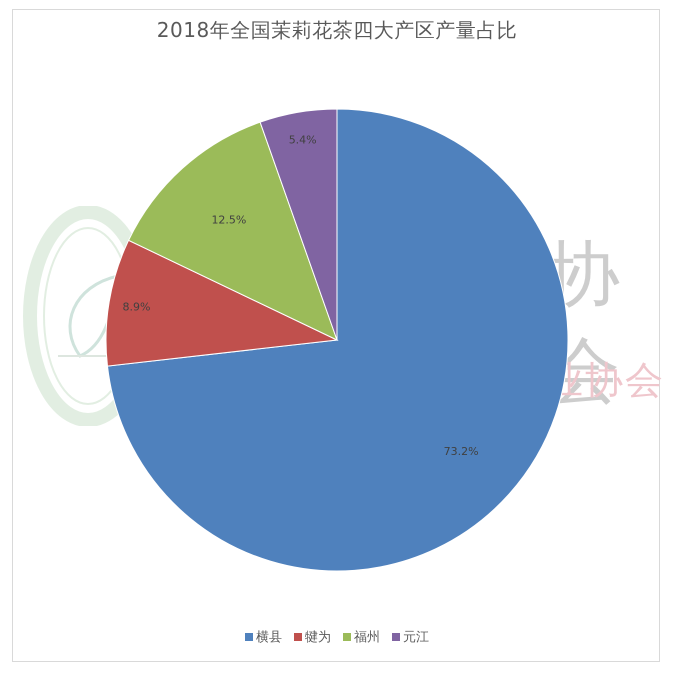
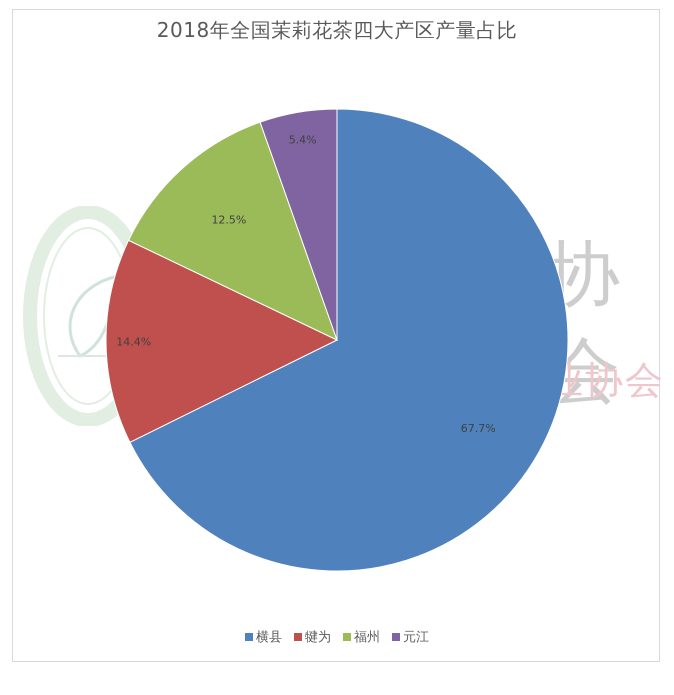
横县: 73.2% -> 67.7%
犍为: 8.9% -> 14.4%
